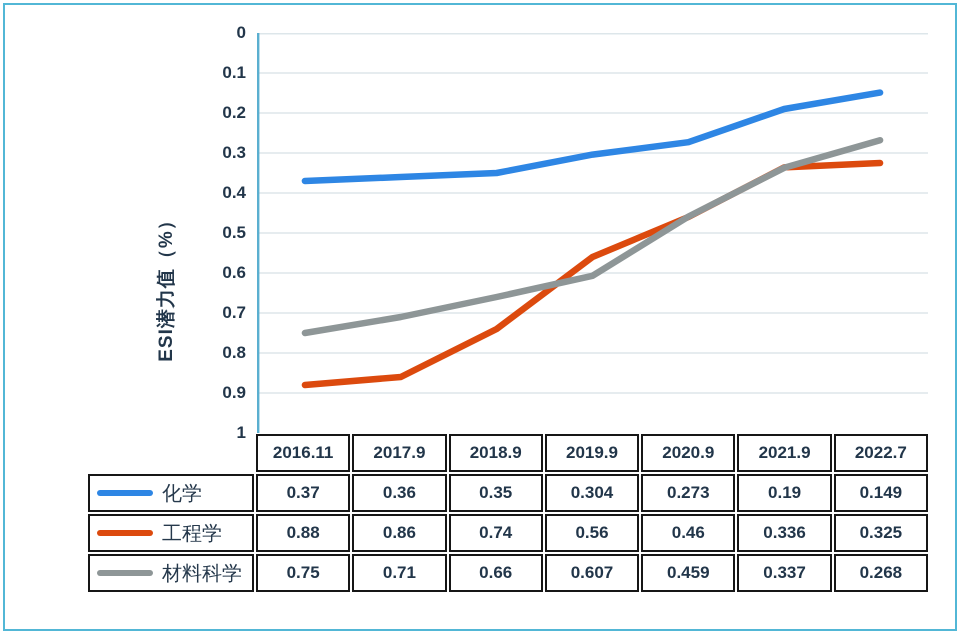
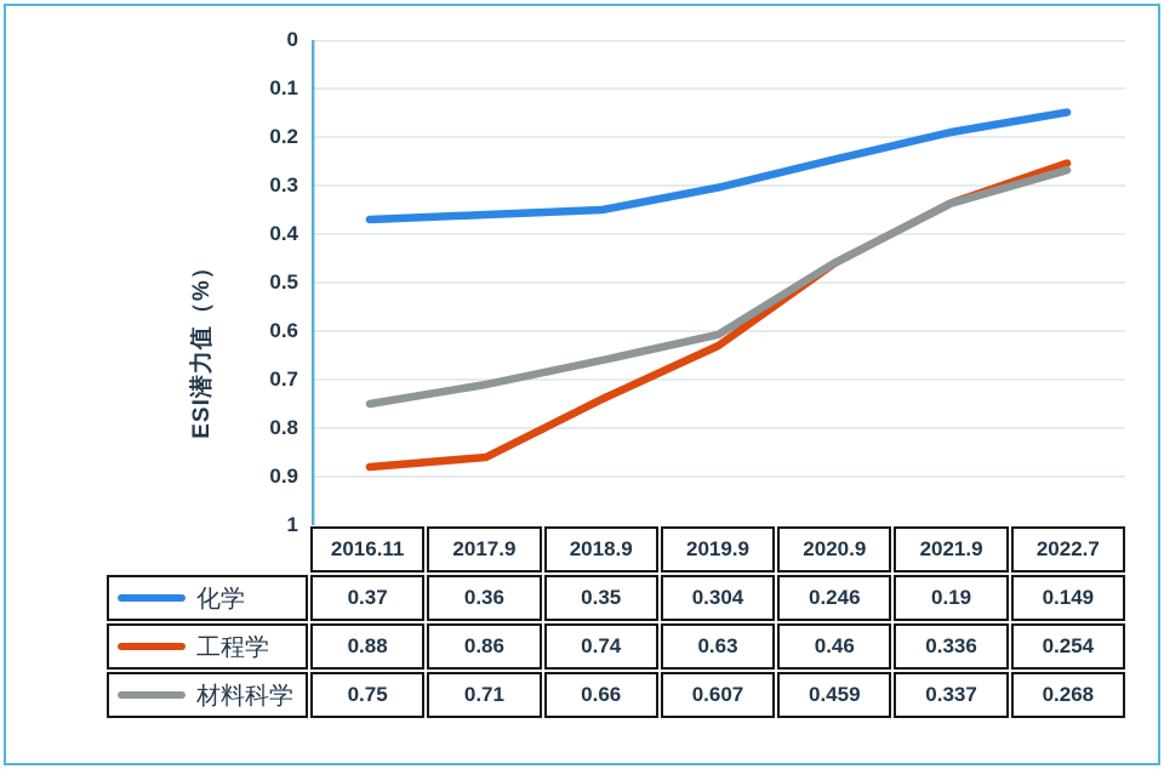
工程学/2019.9: 0.56 -> 0.63
化学/2020.9: 0.273 -> 0.246
工程学/2022.7: 0.325 -> 0.254
